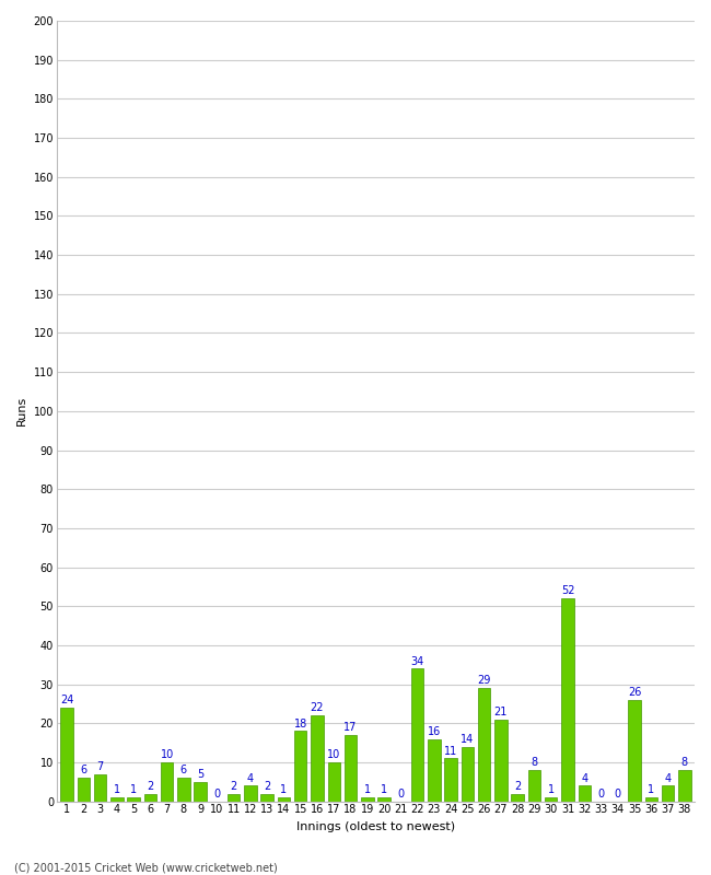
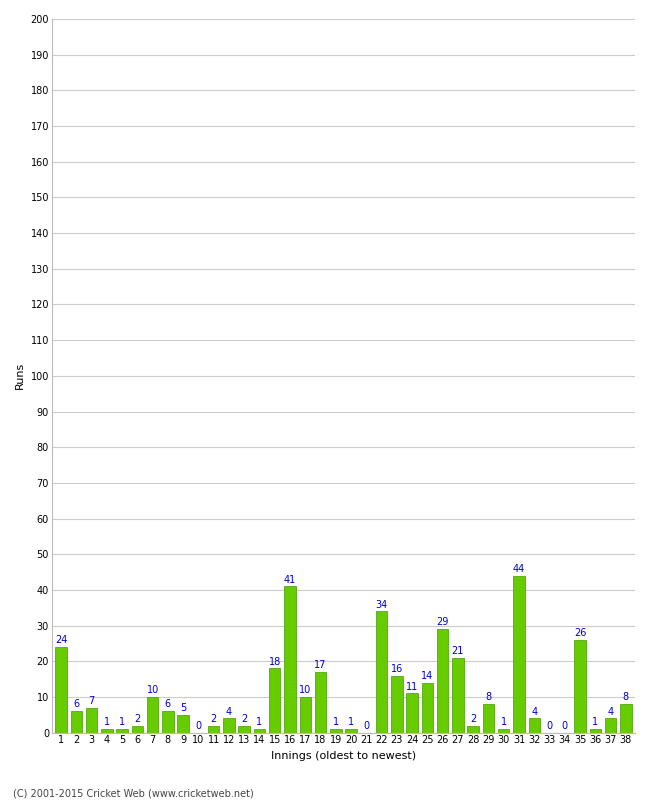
16: 22 -> 41
31: 52 -> 44
